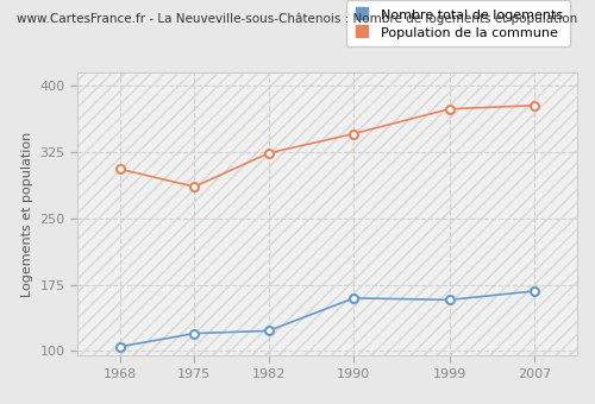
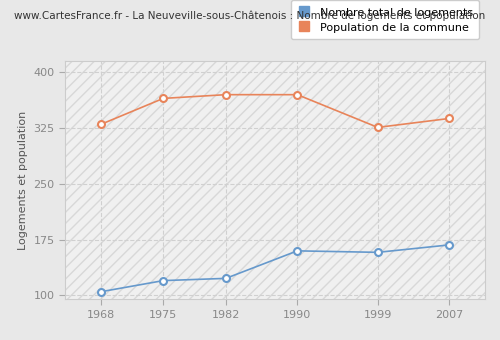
Population de la commune/1968: 306 -> 330
Population de la commune/1975: 286 -> 365
Population de la commune/1982: 324 -> 370
Population de la commune/1990: 346 -> 370
Population de la commune/1999: 374 -> 326
Population de la commune/2007: 378 -> 338
